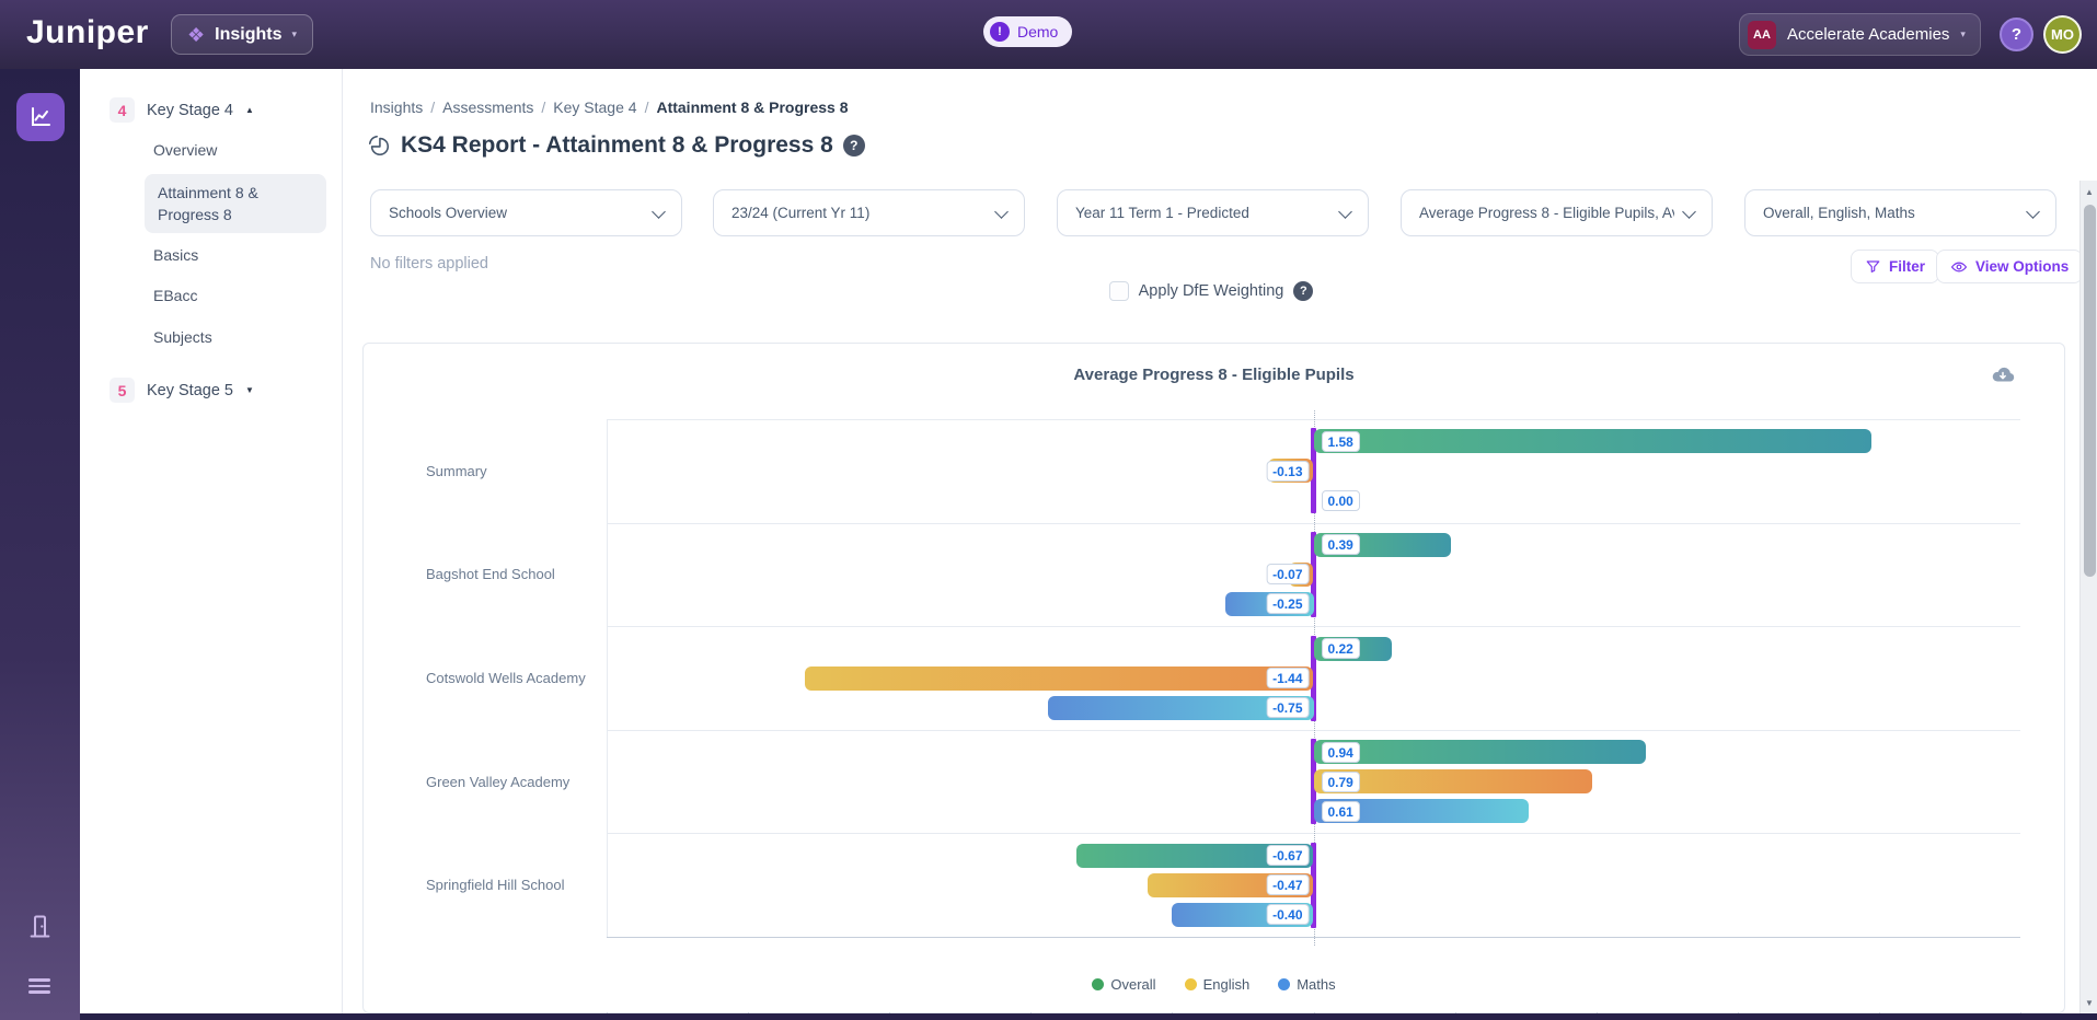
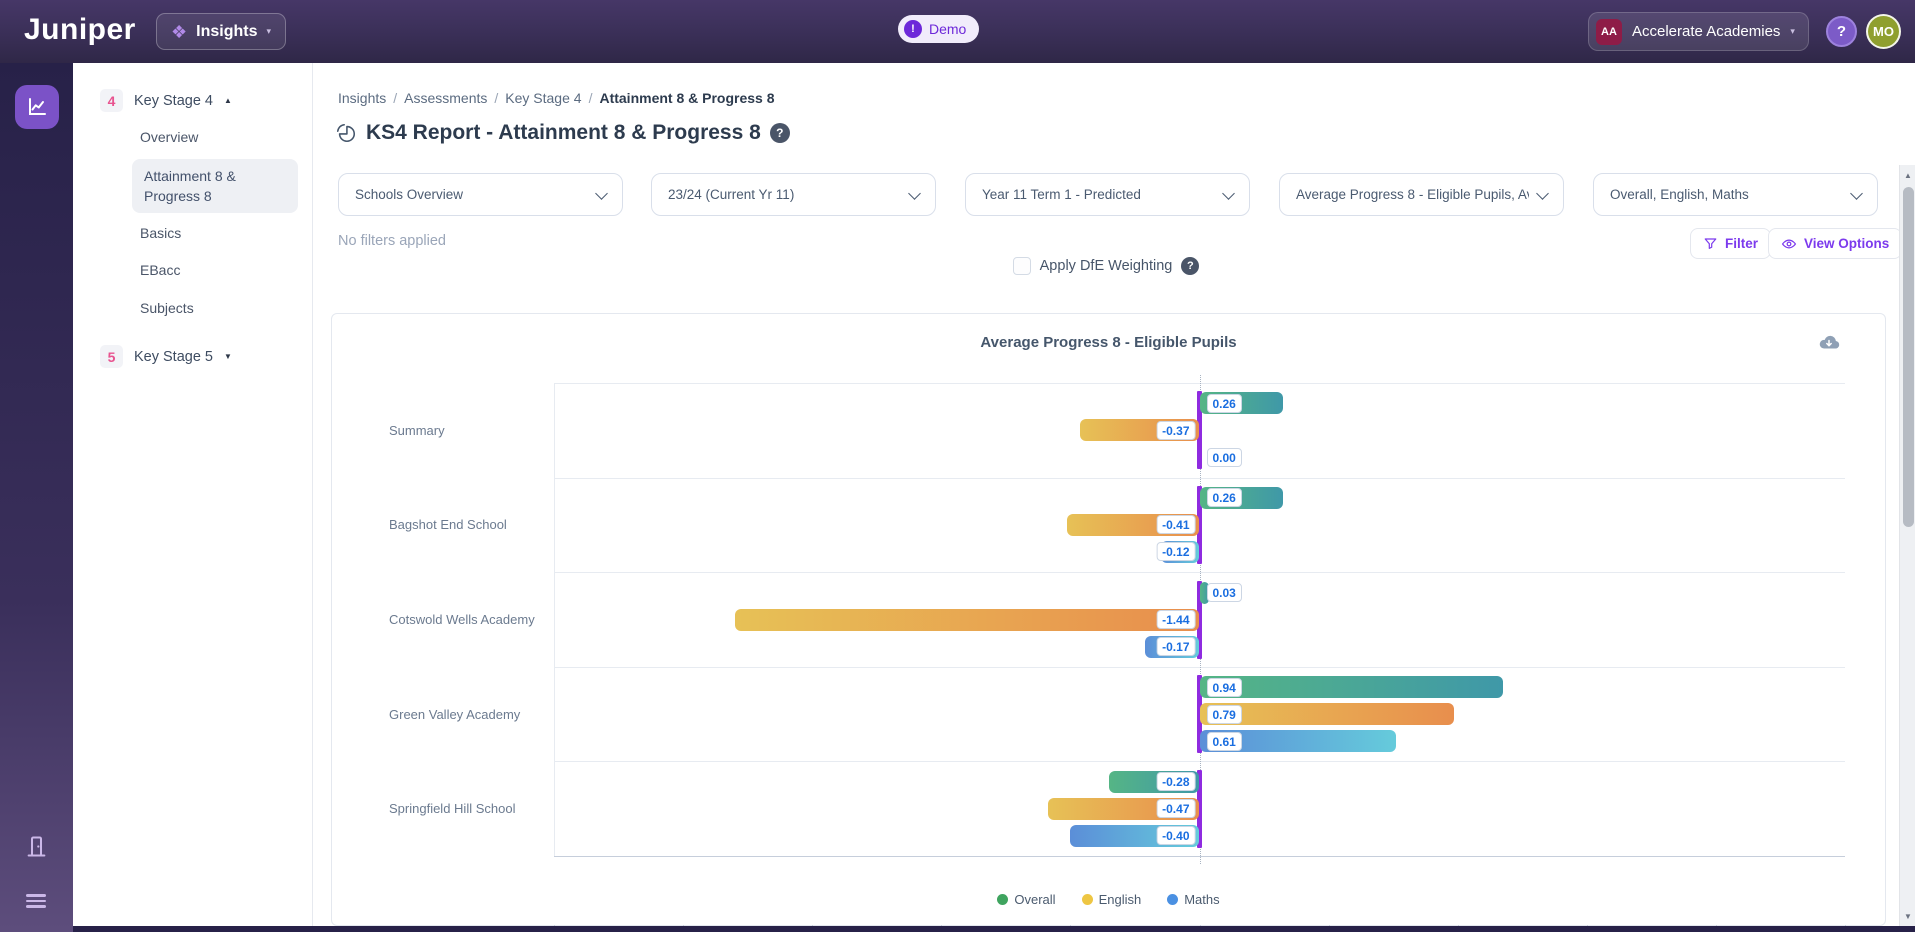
Overall/Summary: 1.58 -> 0.26
English/Summary: -0.13 -> -0.37
Overall/Bagshot End School: 0.39 -> 0.26
English/Bagshot End School: -0.07 -> -0.41
Maths/Bagshot End School: -0.25 -> -0.12
Overall/Cotswold Wells Academy: 0.22 -> 0.03
Maths/Cotswold Wells Academy: -0.75 -> -0.17
Overall/Springfield Hill School: -0.67 -> -0.28
